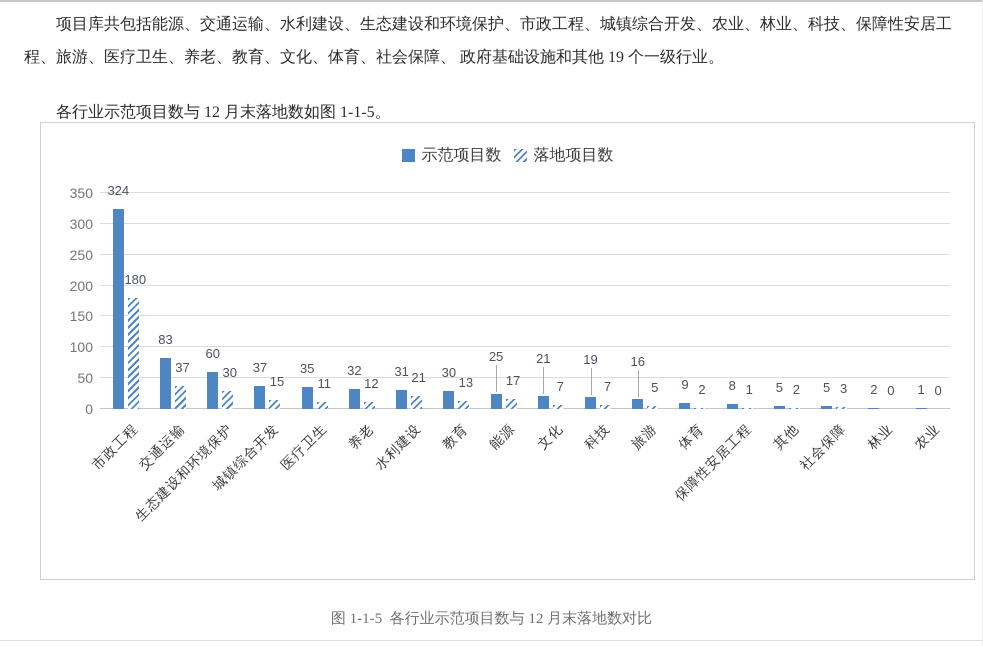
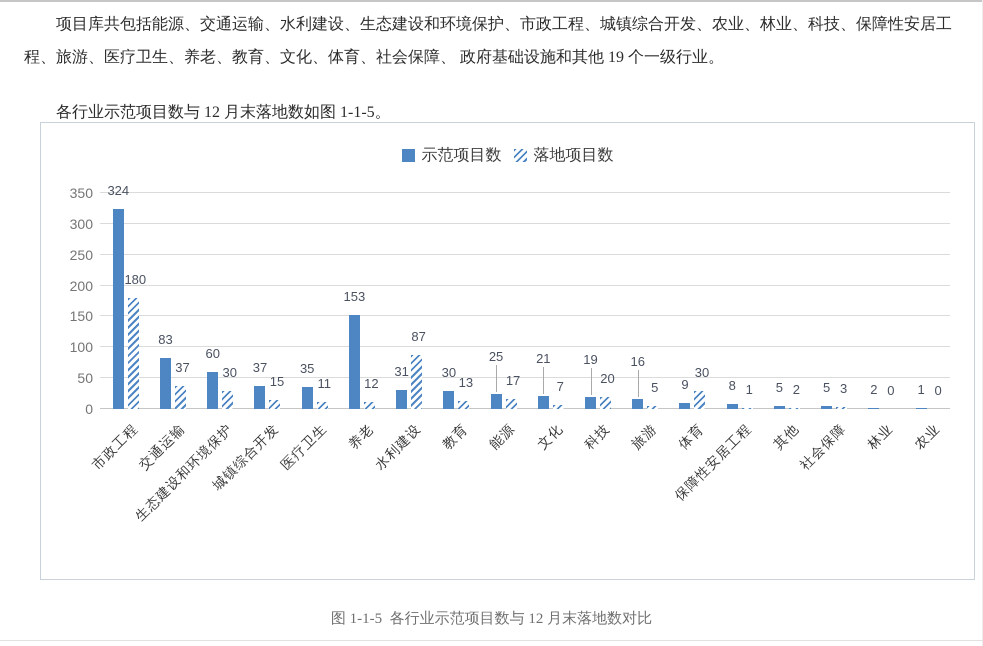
示范项目数/养老: 32 -> 153
落地项目数/水利建设: 21 -> 87
落地项目数/科技: 7 -> 20
落地项目数/体育: 2 -> 30
